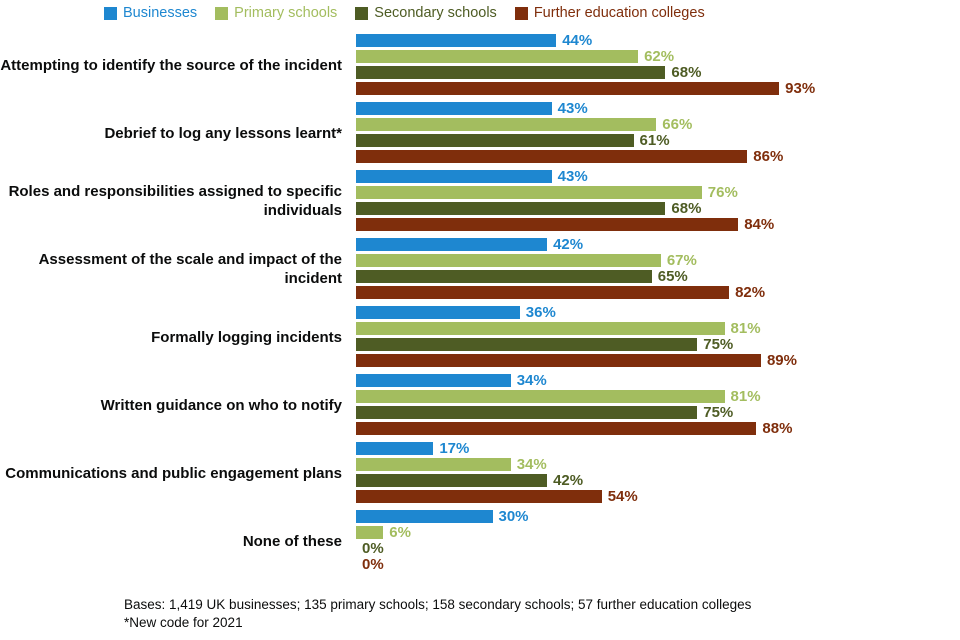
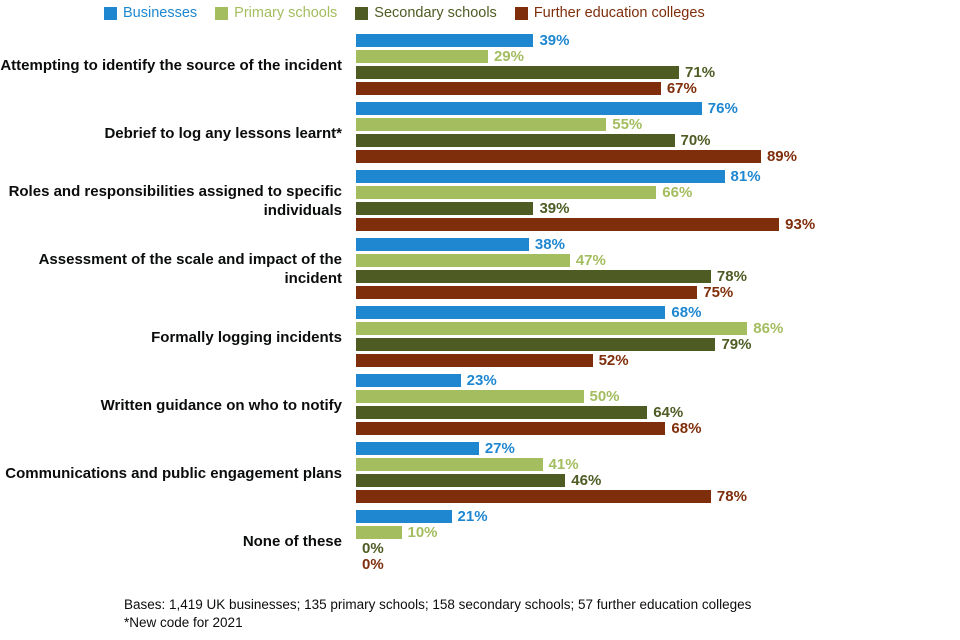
Businesses/Attempting to identify the source of the incident: 44% -> 39%
Primary schools/Attempting to identify the source of the incident: 62% -> 29%
Secondary schools/Attempting to identify the source of the incident: 68% -> 71%
Further education colleges/Attempting to identify the source of the incident: 93% -> 67%
Businesses/Debrief to log any lessons learnt*: 43% -> 76%
Primary schools/Debrief to log any lessons learnt*: 66% -> 55%
Secondary schools/Debrief to log any lessons learnt*: 61% -> 70%
Further education colleges/Debrief to log any lessons learnt*: 86% -> 89%
Businesses/Roles and responsibilities assigned to specific individuals: 43% -> 81%
Primary schools/Roles and responsibilities assigned to specific individuals: 76% -> 66%
Secondary schools/Roles and responsibilities assigned to specific individuals: 68% -> 39%
Further education colleges/Roles and responsibilities assigned to specific individuals: 84% -> 93%
Businesses/Assessment of the scale and impact of the incident: 42% -> 38%
Primary schools/Assessment of the scale and impact of the incident: 67% -> 47%
Secondary schools/Assessment of the scale and impact of the incident: 65% -> 78%
Further education colleges/Assessment of the scale and impact of the incident: 82% -> 75%
Businesses/Formally logging incidents: 36% -> 68%
Primary schools/Formally logging incidents: 81% -> 86%
Secondary schools/Formally logging incidents: 75% -> 79%
Further education colleges/Formally logging incidents: 89% -> 52%
Businesses/Written guidance on who to notify: 34% -> 23%
Primary schools/Written guidance on who to notify: 81% -> 50%
Secondary schools/Written guidance on who to notify: 75% -> 64%
Further education colleges/Written guidance on who to notify: 88% -> 68%
Businesses/Communications and public engagement plans: 17% -> 27%
Primary schools/Communications and public engagement plans: 34% -> 41%
Secondary schools/Communications and public engagement plans: 42% -> 46%
Further education colleges/Communications and public engagement plans: 54% -> 78%
Businesses/None of these: 30% -> 21%
Primary schools/None of these: 6% -> 10%
